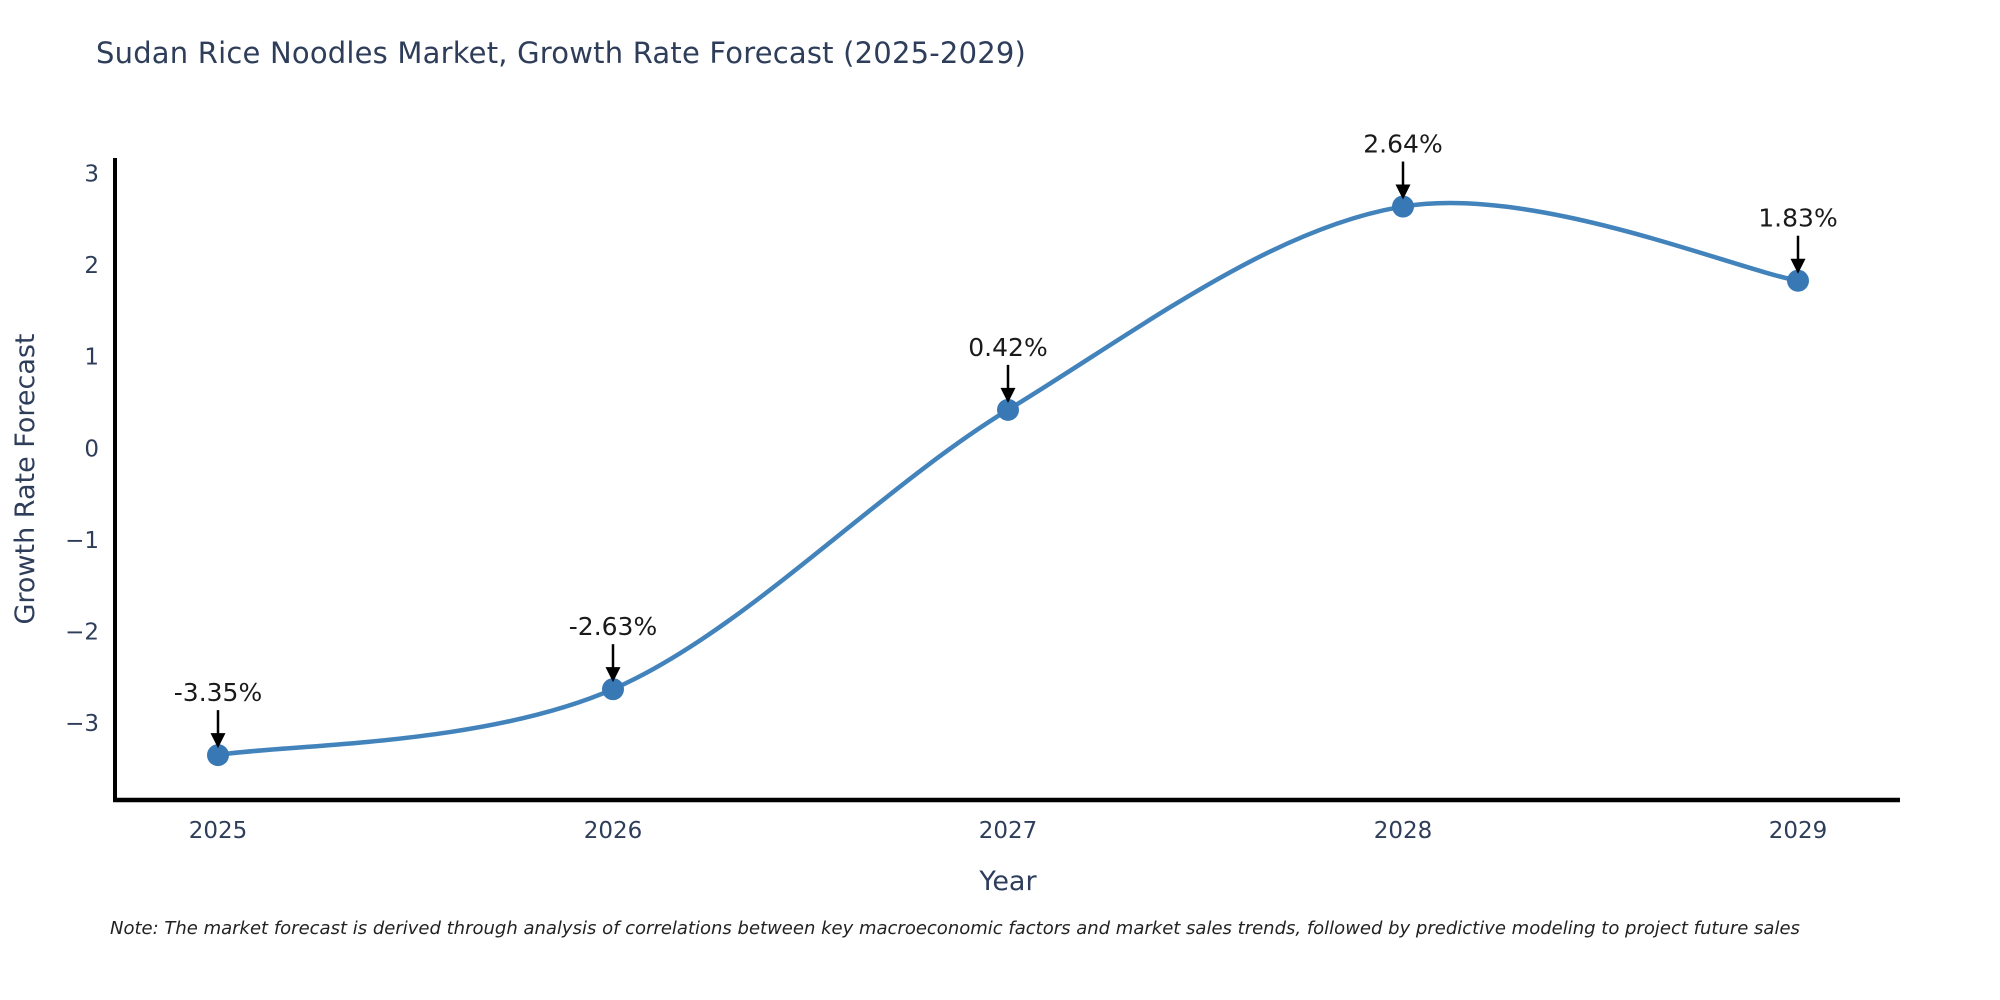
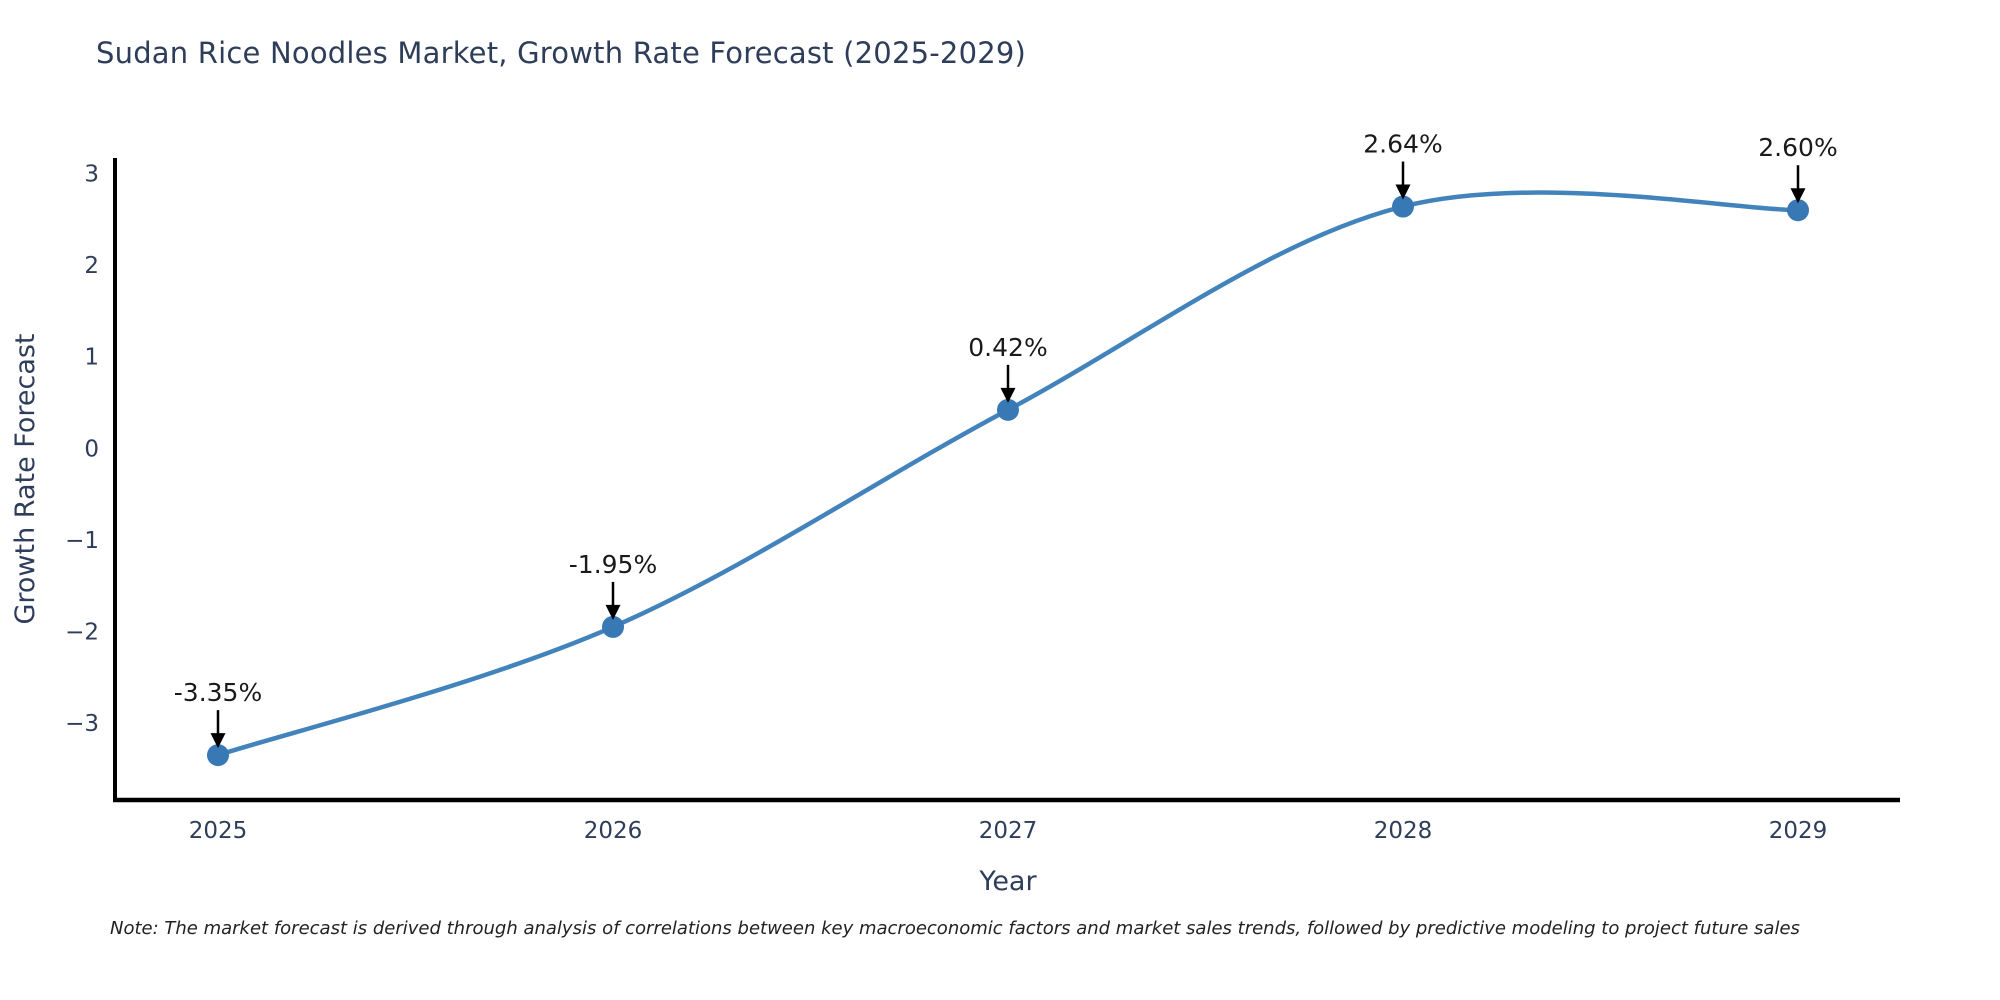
2026: -2.63% -> -1.95%
2029: 1.83% -> 2.60%
